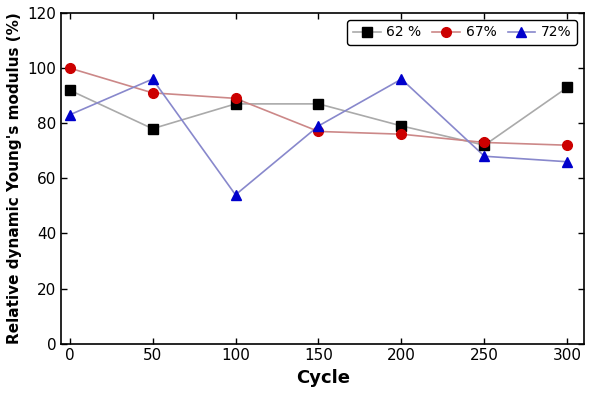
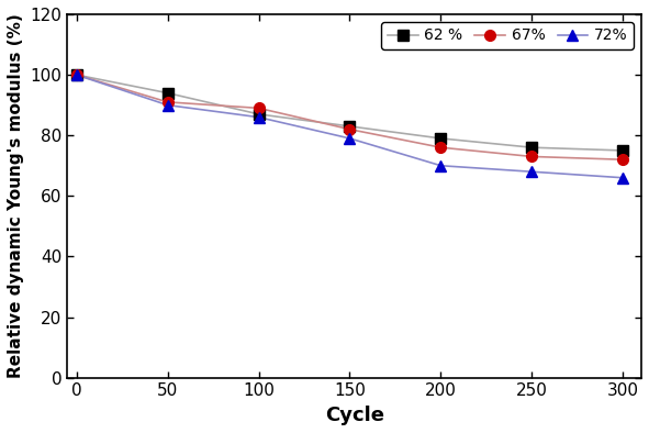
62 %/0: 92 -> 100
72%/0: 83 -> 100
62 %/50: 78 -> 94
72%/50: 96 -> 90
72%/100: 54 -> 86
62 %/150: 87 -> 83
67%/150: 77 -> 82
72%/200: 96 -> 70
62 %/250: 72 -> 76
62 %/300: 93 -> 75
